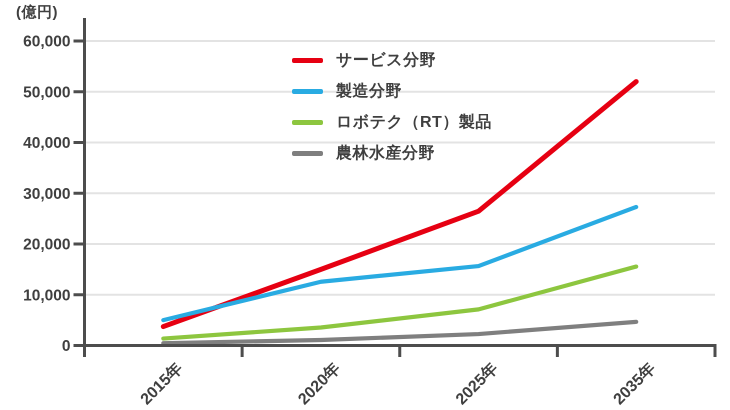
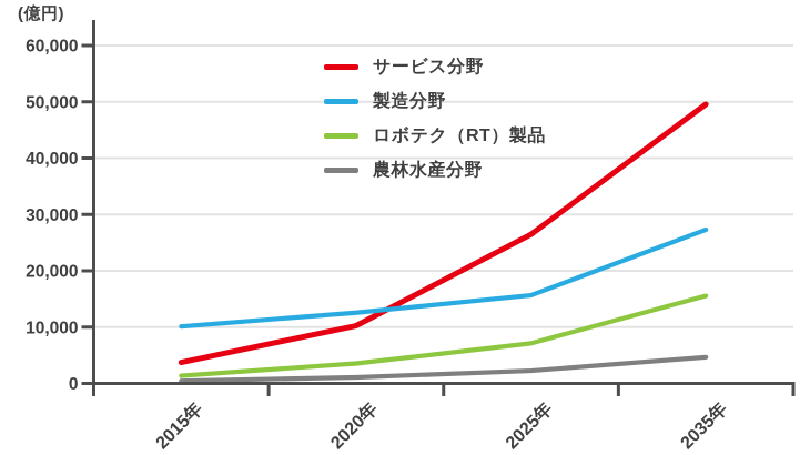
製造分野/2015年: 5000 -> 10000
サービス分野/2020年: 15000 -> 10000
サービス分野/2035年: 52000 -> 50000
